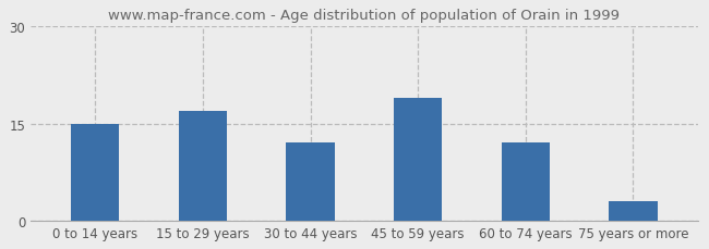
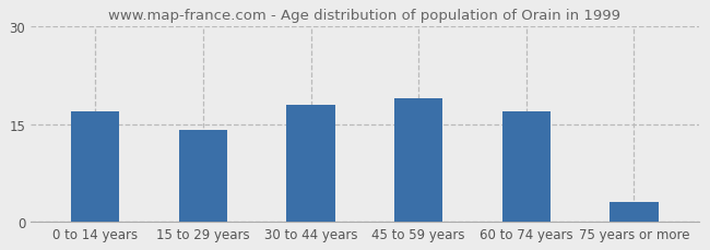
0 to 14 years: 15 -> 17
15 to 29 years: 17 -> 14
30 to 44 years: 12 -> 18
60 to 74 years: 12 -> 17
